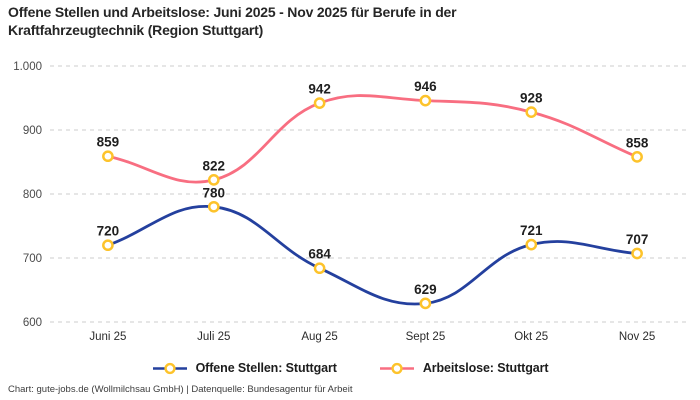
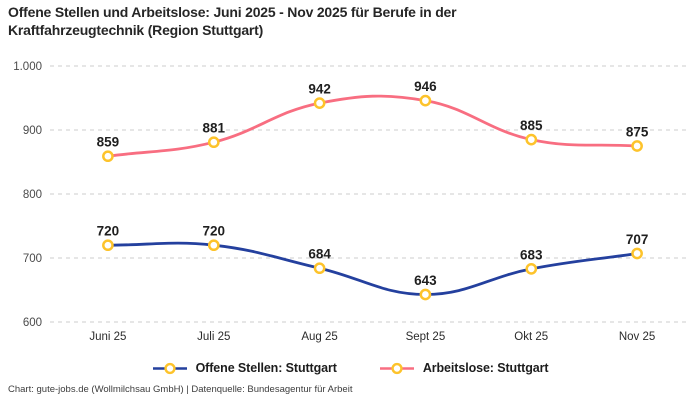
Offene Stellen: Stuttgart/Juli 25: 780 -> 720
Arbeitslose: Stuttgart/Juli 25: 822 -> 881
Offene Stellen: Stuttgart/Sept 25: 629 -> 643
Offene Stellen: Stuttgart/Okt 25: 721 -> 683
Arbeitslose: Stuttgart/Okt 25: 928 -> 885
Arbeitslose: Stuttgart/Nov 25: 858 -> 875
